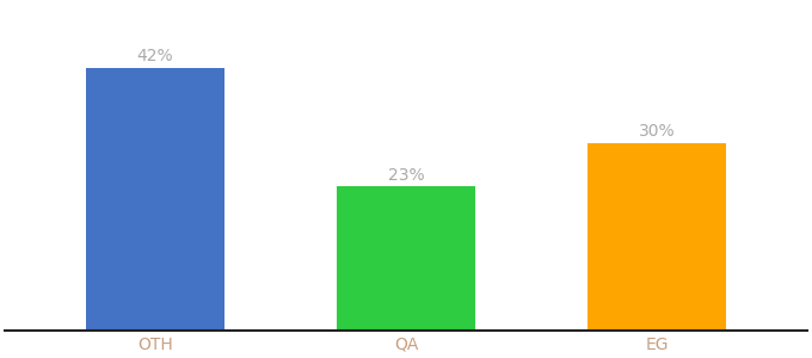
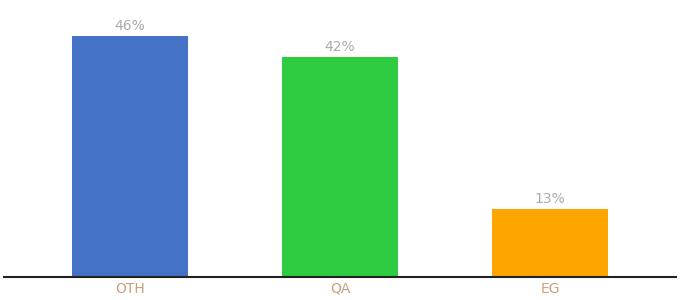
OTH: 42% -> 46%
QA: 23% -> 42%
EG: 30% -> 13%
